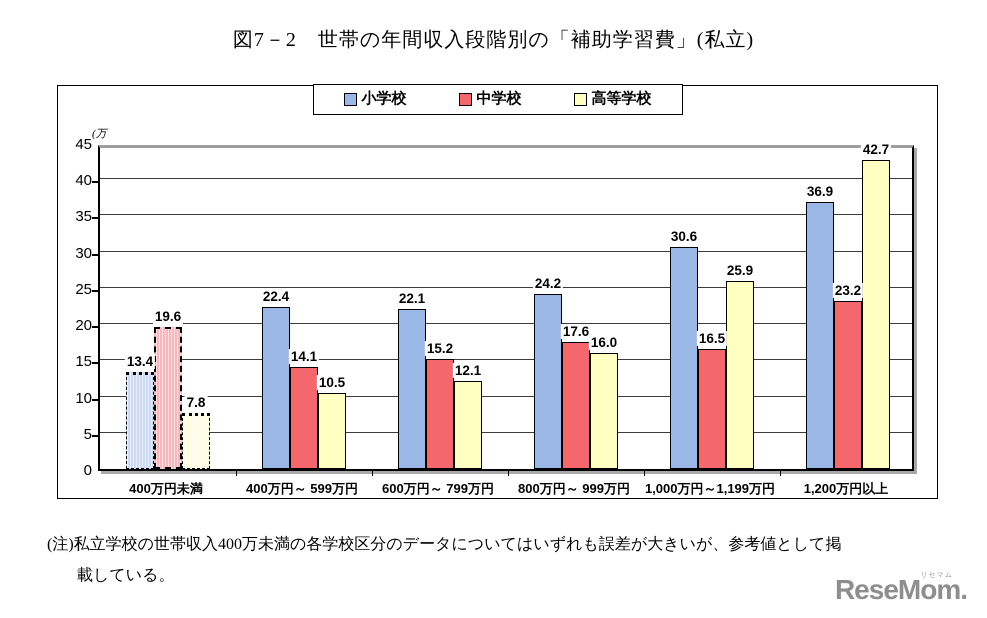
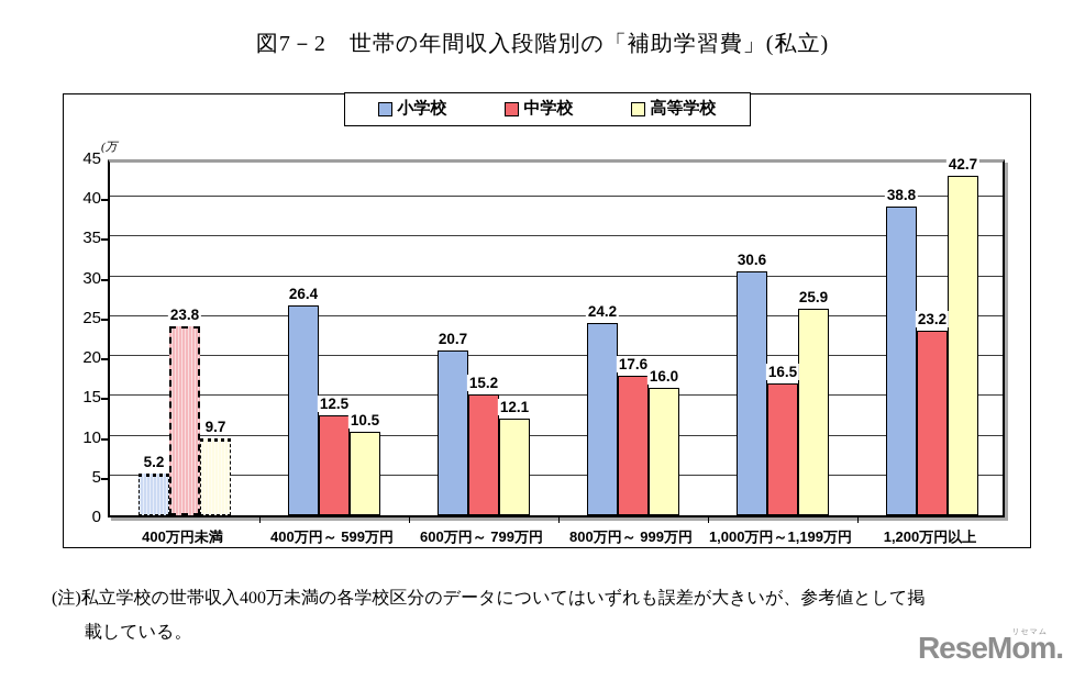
小学校/400万円未満: 13.4 -> 5.2
中学校/400万円未満: 19.6 -> 23.8
高等学校/400万円未満: 7.8 -> 9.7
小学校/400万円～ 599万円: 22.4 -> 26.4
中学校/400万円～ 599万円: 14.1 -> 12.5
小学校/600万円～ 799万円: 22.1 -> 20.7
小学校/1,200万円以上: 36.9 -> 38.8
